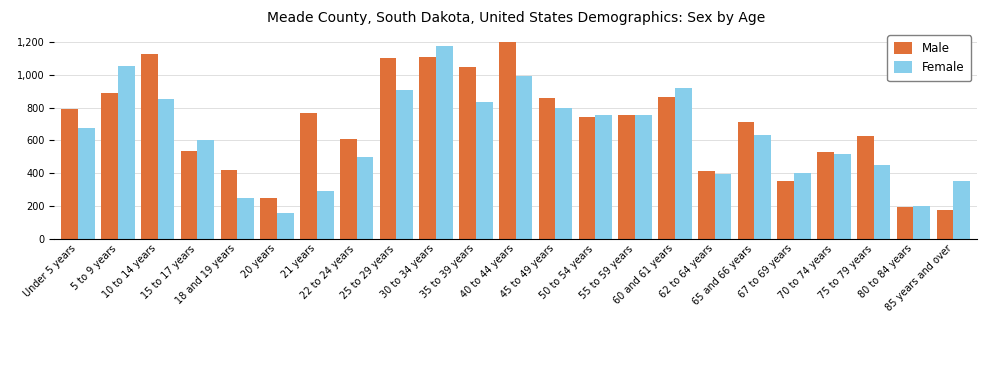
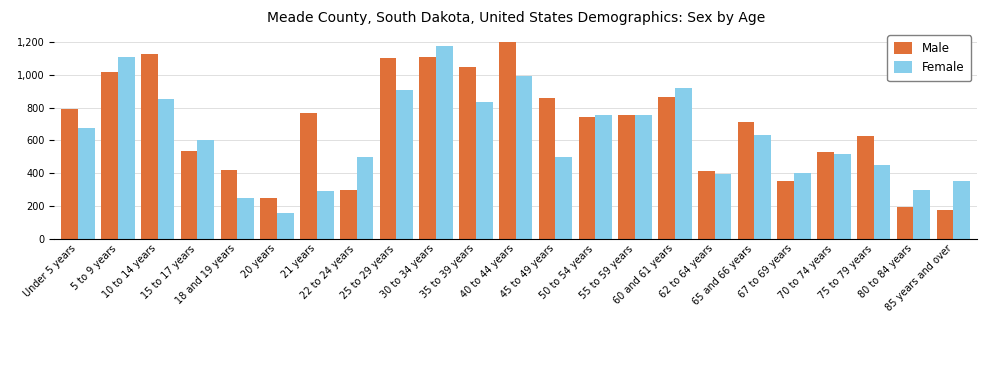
Male/5 to 9 years: 890 -> 1,020
Female/5 to 9 years: 1,060 -> 1,110
Male/22 to 24 years: 610 -> 300
Female/45 to 49 years: 800 -> 500
Female/80 to 84 years: 200 -> 300
